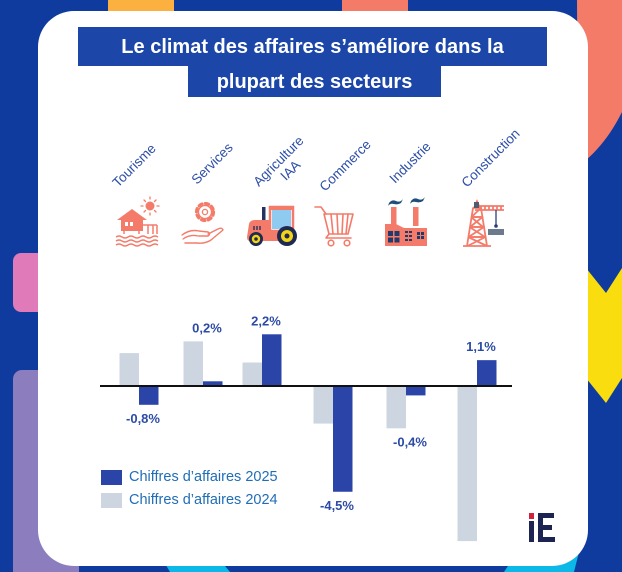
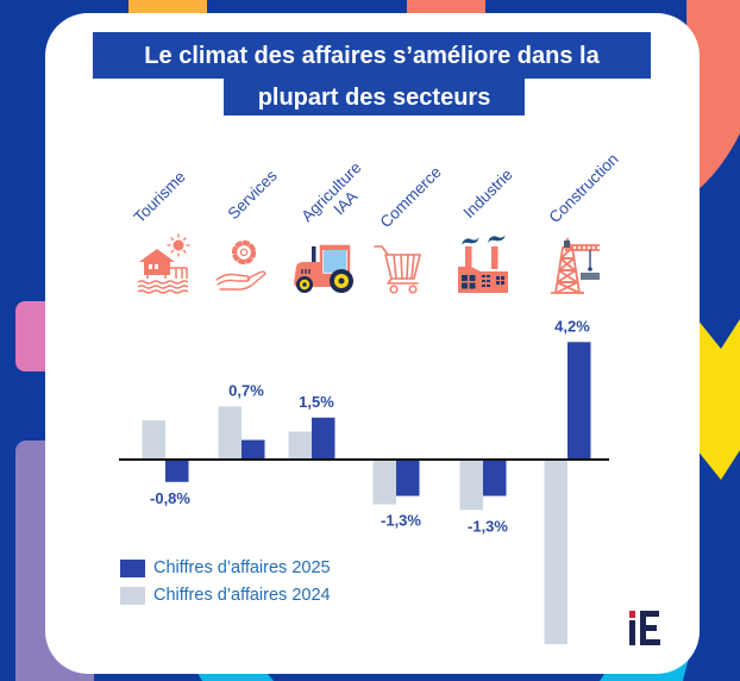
Chiffres d’affaires 2025/Services: 0,2% -> 0,7%
Chiffres d’affaires 2025/Agriculture IAA: 2,2% -> 1,5%
Chiffres d’affaires 2025/Commerce: -4,5% -> -1,3%
Chiffres d’affaires 2025/Industrie: -0,4% -> -1,3%
Chiffres d’affaires 2025/Construction: 1,1% -> 4,2%
